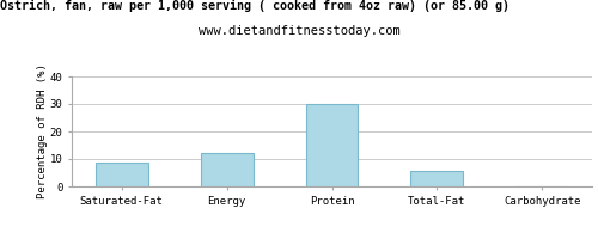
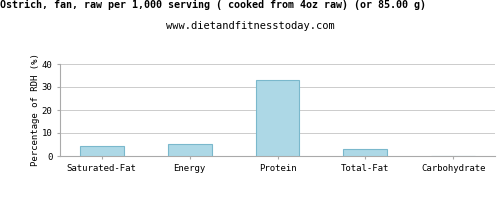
Saturated-Fat: 8.5 -> 4.5
Energy: 12.0 -> 5.3
Protein: 30.0 -> 33.0
Total-Fat: 5.5 -> 3.2
